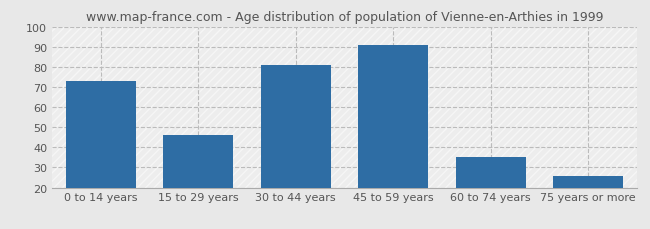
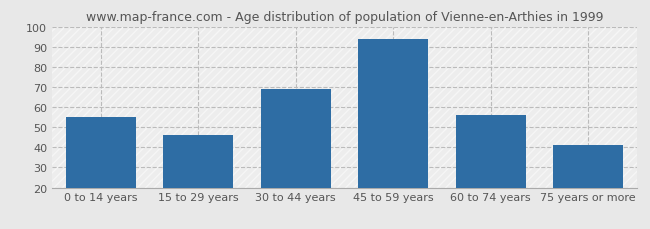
0 to 14 years: 73 -> 55
30 to 44 years: 81 -> 69
45 to 59 years: 91 -> 94
60 to 74 years: 35 -> 56
75 years or more: 26 -> 41
